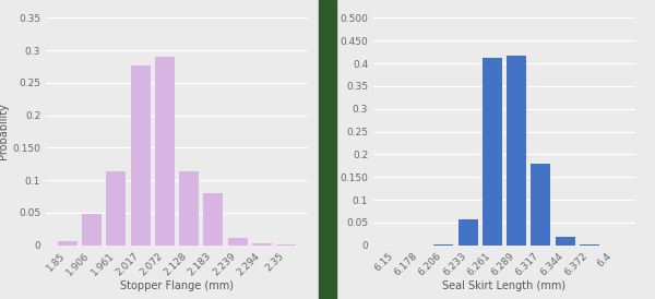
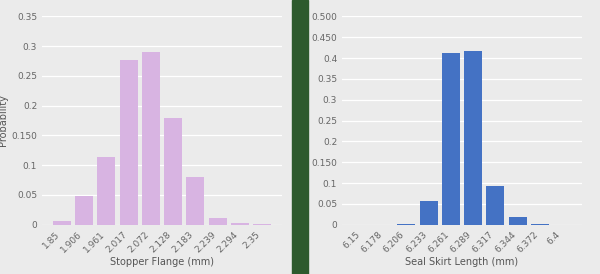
2.128: 0.114 -> 0.179
6.317: 0.180 -> 0.094
